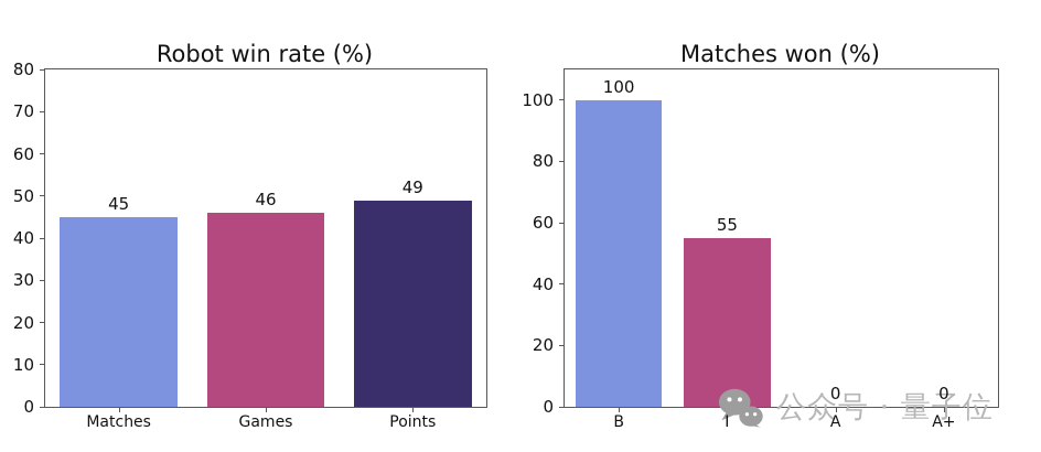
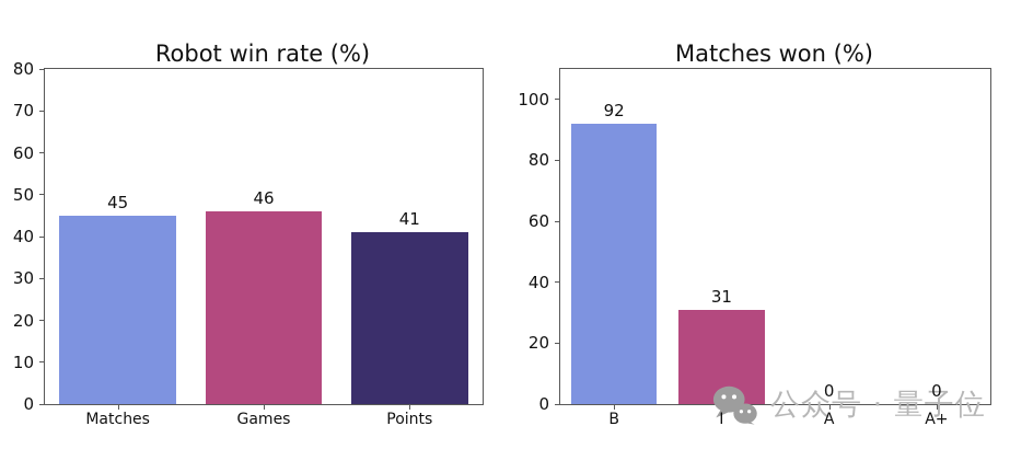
Robot win rate (%)/Points: 49 -> 41
Matches won (%)/B: 100 -> 92
Matches won (%)/I: 55 -> 31
